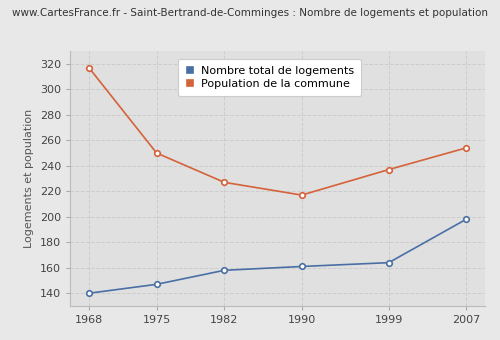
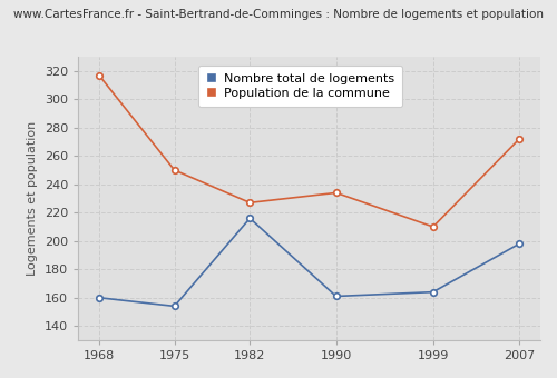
Nombre total de logements/1968: 140 -> 160
Nombre total de logements/1975: 147 -> 154
Nombre total de logements/1982: 158 -> 216
Population de la commune/1990: 217 -> 234
Population de la commune/1999: 237 -> 210
Population de la commune/2007: 254 -> 272
